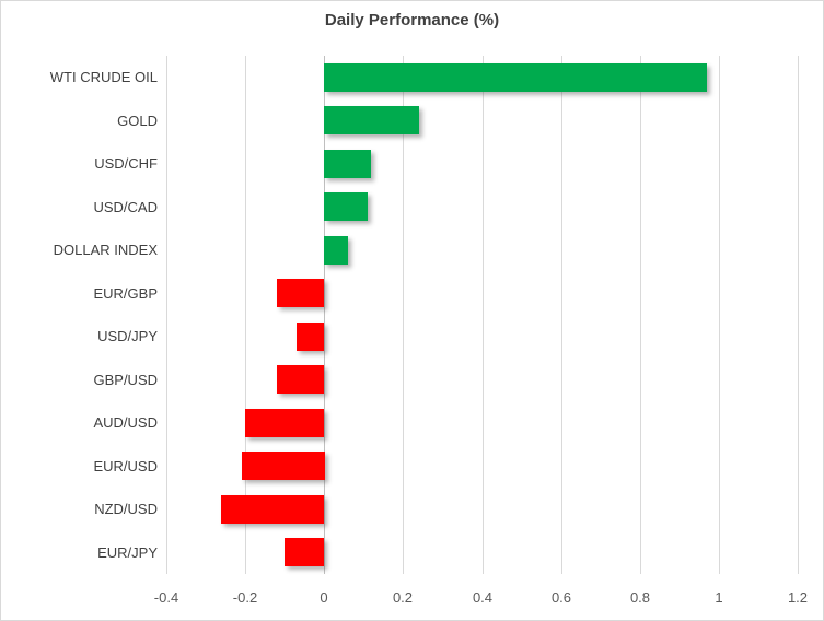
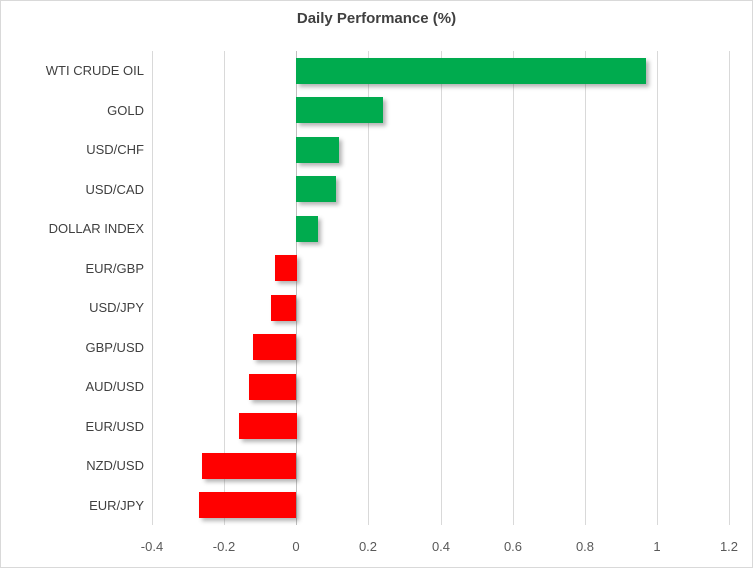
EUR/GBP: -0.12 -> -0.06
AUD/USD: -0.20 -> -0.13
EUR/USD: -0.21 -> -0.16
EUR/JPY: -0.10 -> -0.27
